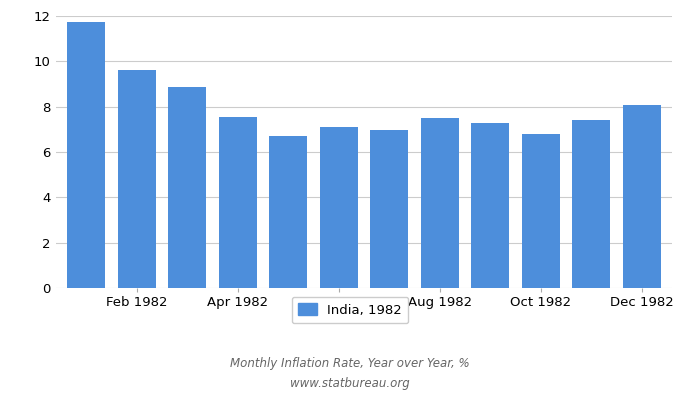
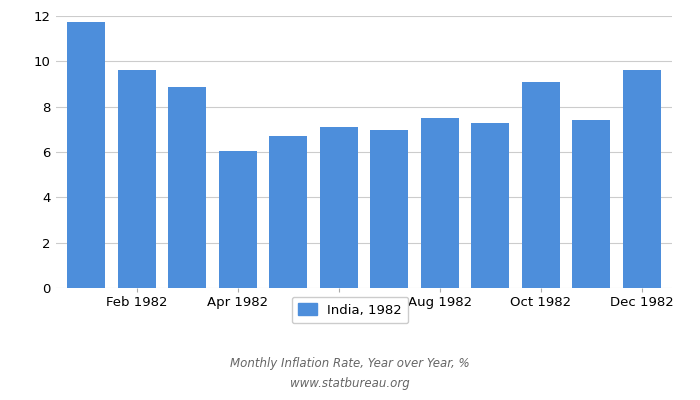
Apr 1982: 7.53 -> 6.05
Oct 1982: 6.78 -> 9.10
Dec 1982: 8.09 -> 9.60
